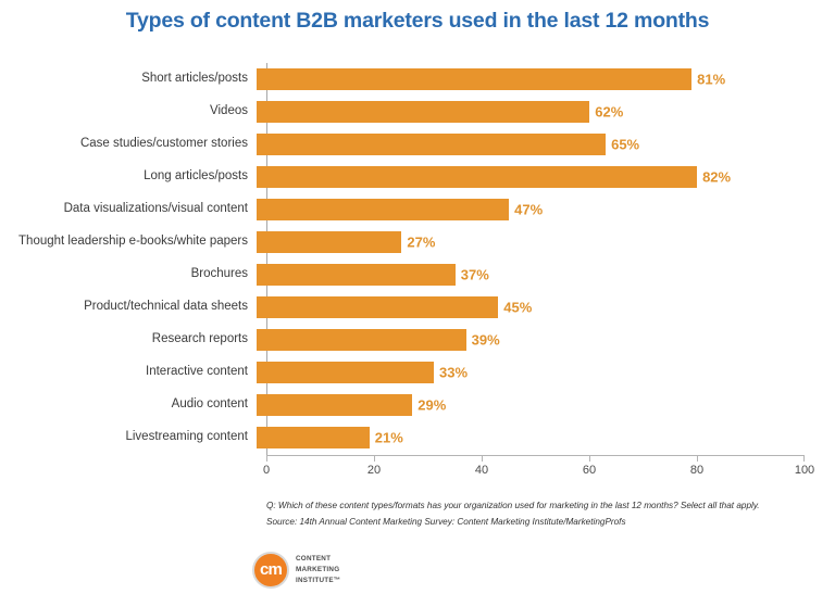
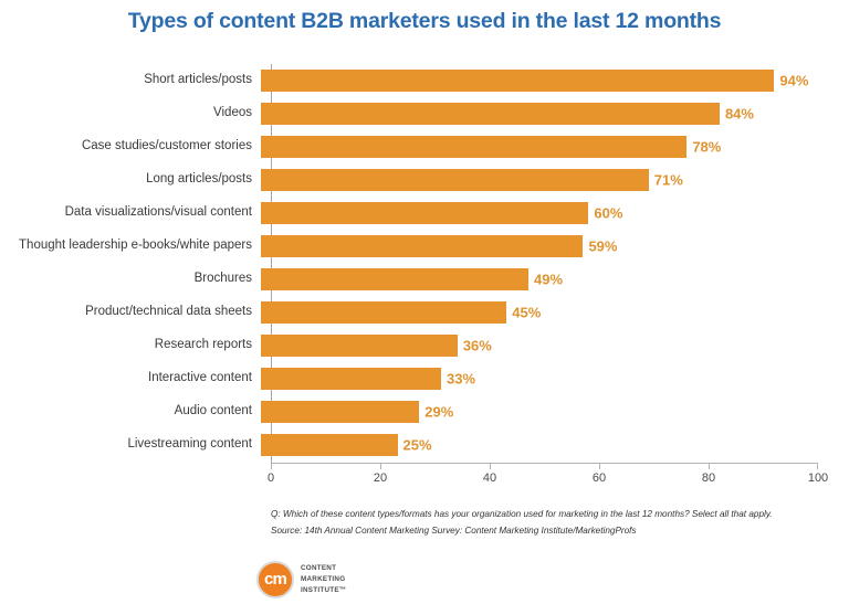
Short articles/posts: 81% -> 94%
Videos: 62% -> 84%
Case studies/customer stories: 65% -> 78%
Long articles/posts: 82% -> 71%
Data visualizations/visual content: 47% -> 60%
Thought leadership e-books/white papers: 27% -> 59%
Brochures: 37% -> 49%
Research reports: 39% -> 36%
Livestreaming content: 21% -> 25%
